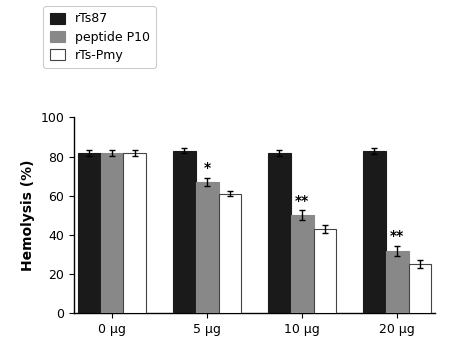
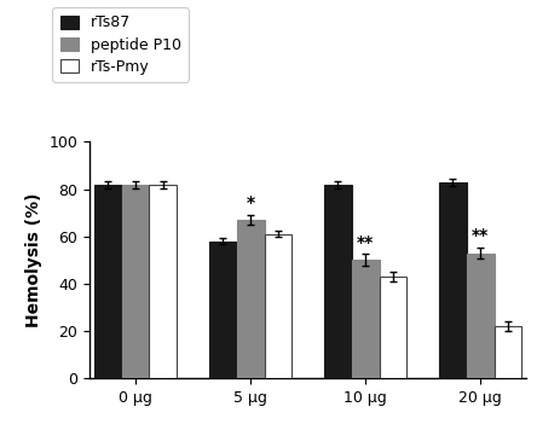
rTs87/5 μg: 83 -> 58
peptide P10/20 μg: 32 -> 53
rTs-Pmy/20 μg: 25 -> 22
